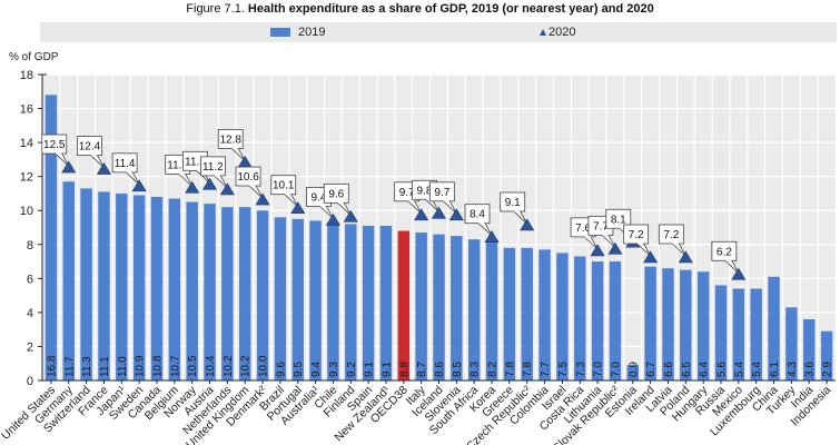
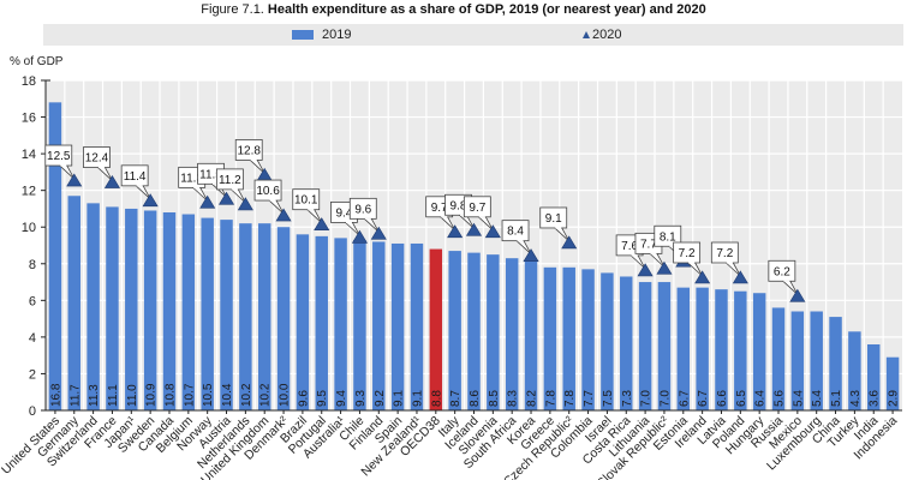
2019/Estonia: 0.9 -> 6.7
2019/China: 6.1 -> 5.1
